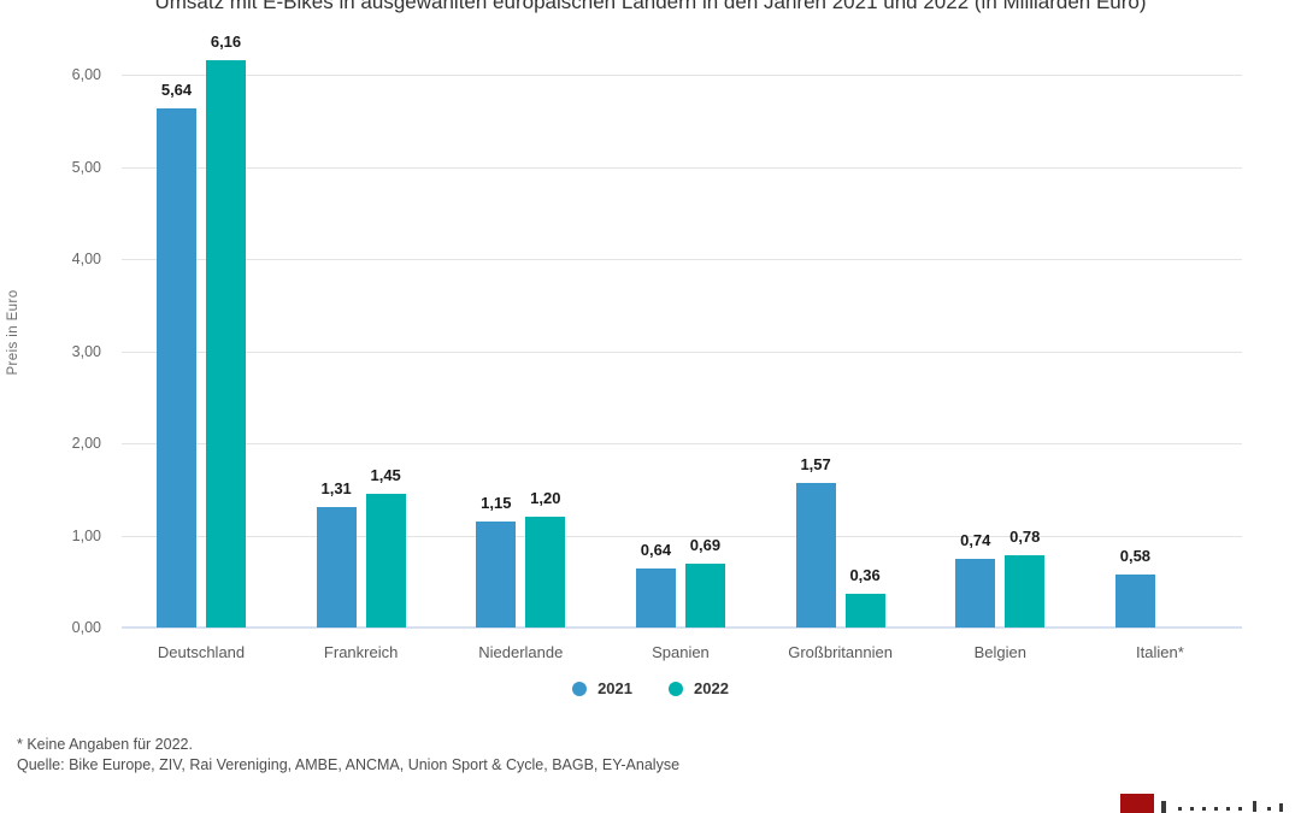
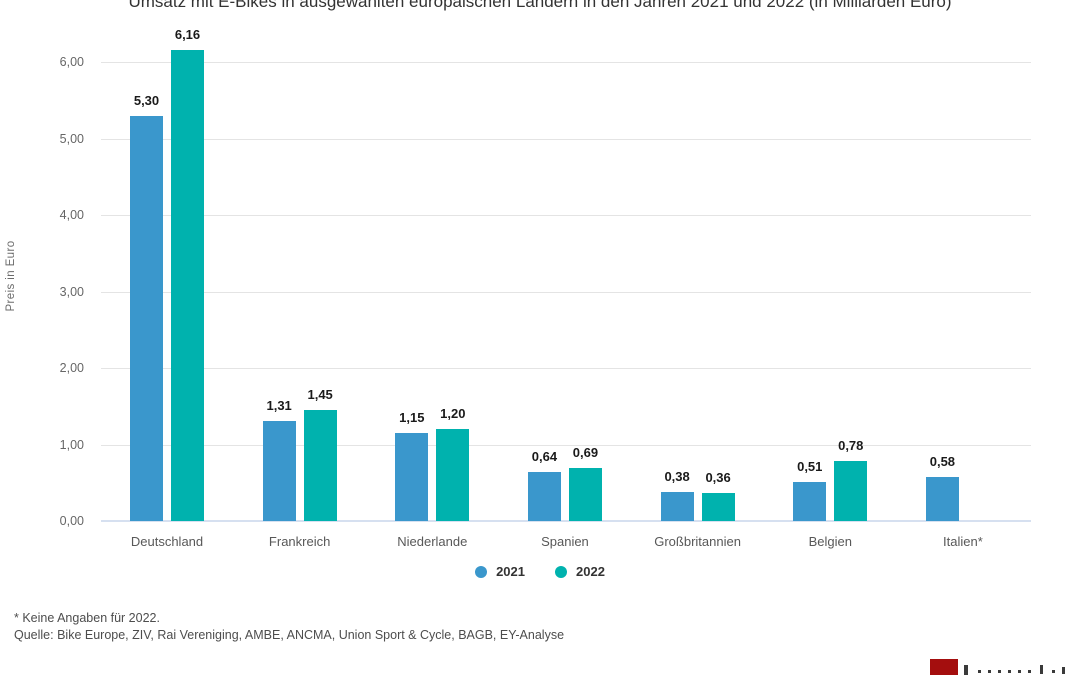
2021/Deutschland: 5,64 -> 5,30
2021/Großbritannien: 1,57 -> 0,38
2021/Belgien: 0,74 -> 0,51
